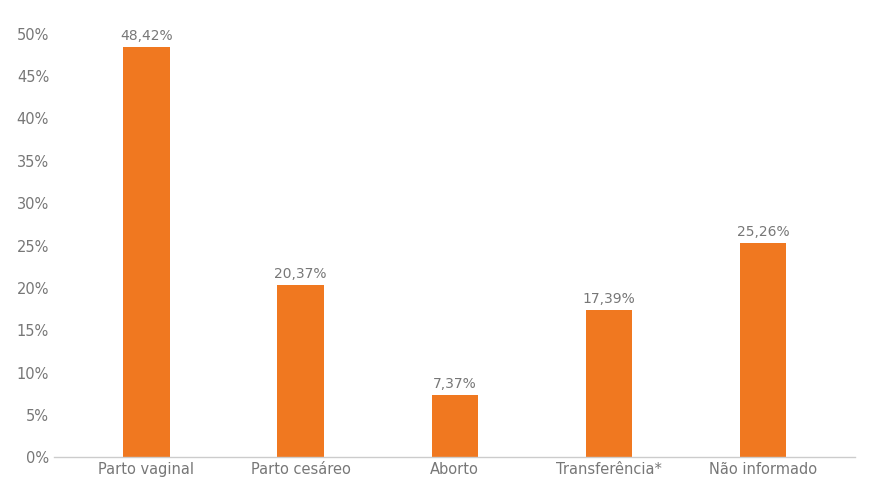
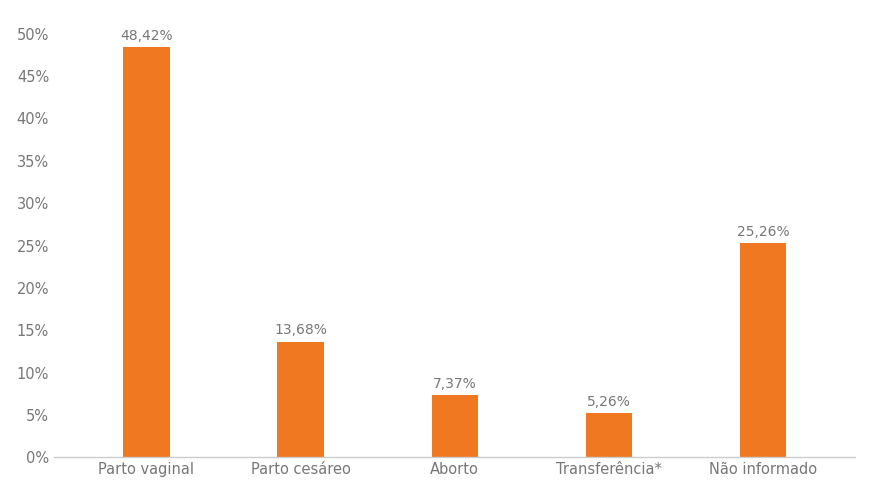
Parto cesáreo: 20,37% -> 13,68%
Transferência*: 17,39% -> 5,26%
